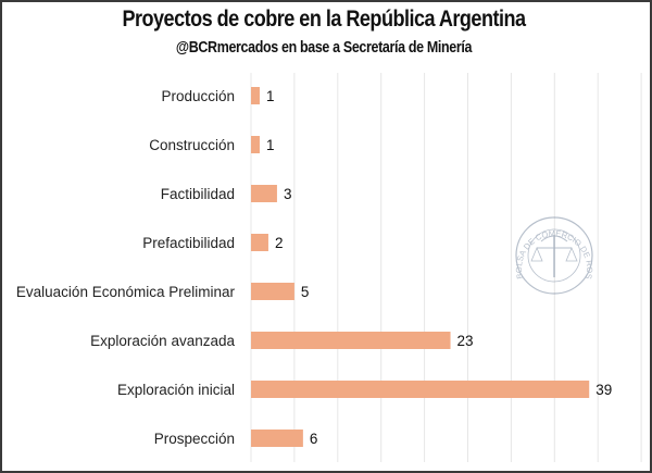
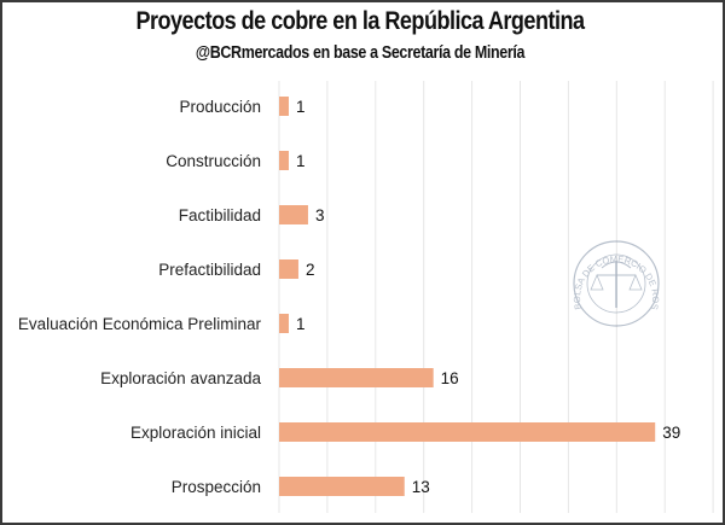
Evaluación Económica Preliminar: 5 -> 1
Exploración avanzada: 23 -> 16
Prospección: 6 -> 13
